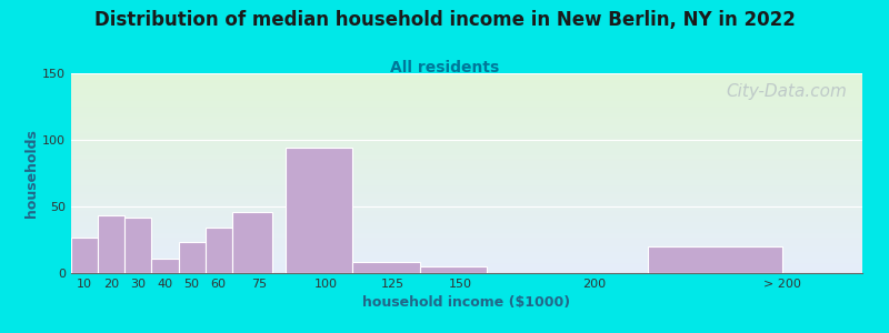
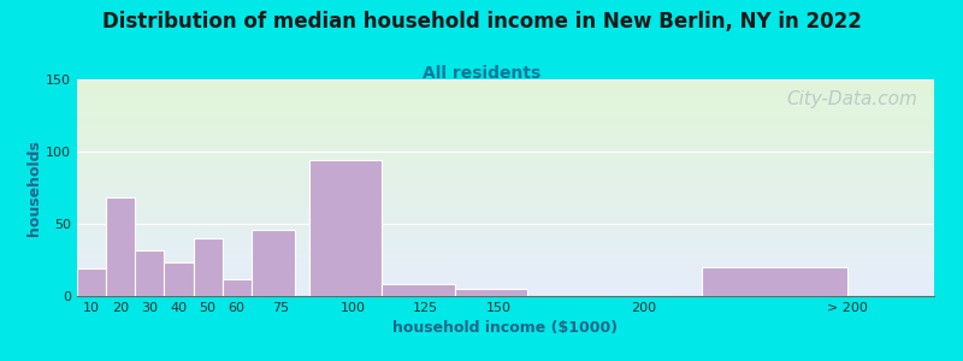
10: 27 -> 19
20: 43 -> 68
30: 42 -> 32
40: 11 -> 23
50: 23 -> 40
60: 34 -> 12
